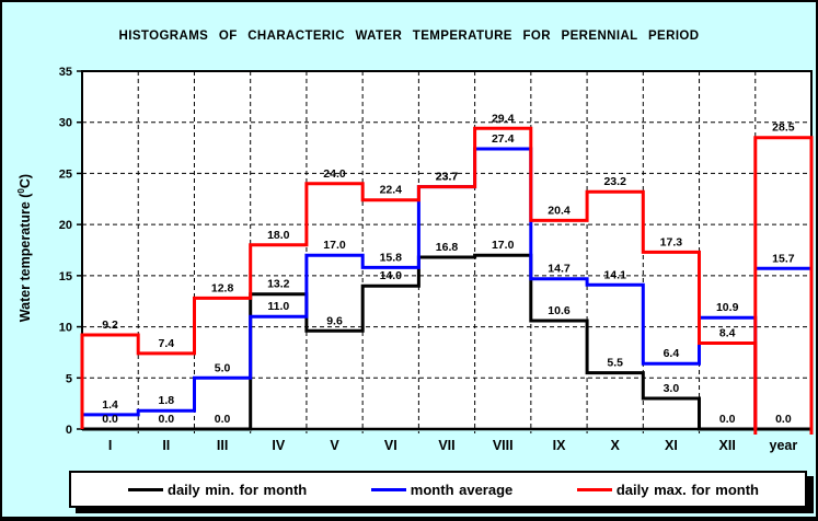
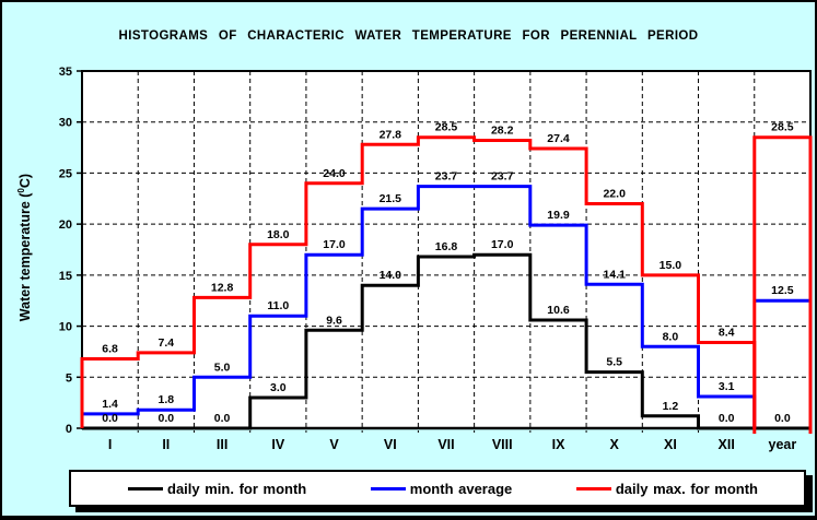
daily max. for month/I: 9.2 -> 6.8
daily min. for month/IV: 13.2 -> 3.0
month average/VI: 15.8 -> 21.5
daily max. for month/VI: 22.4 -> 27.8
daily max. for month/VII: 23.7 -> 28.5
month average/VIII: 27.4 -> 23.7
daily max. for month/VIII: 29.4 -> 28.2
month average/IX: 14.7 -> 19.9
daily max. for month/IX: 20.4 -> 27.4
daily max. for month/X: 23.2 -> 22.0
daily min. for month/XI: 3.0 -> 1.2
month average/XI: 6.4 -> 8.0
daily max. for month/XI: 17.3 -> 15.0
month average/XII: 10.9 -> 3.1
month average/year: 15.7 -> 12.5
